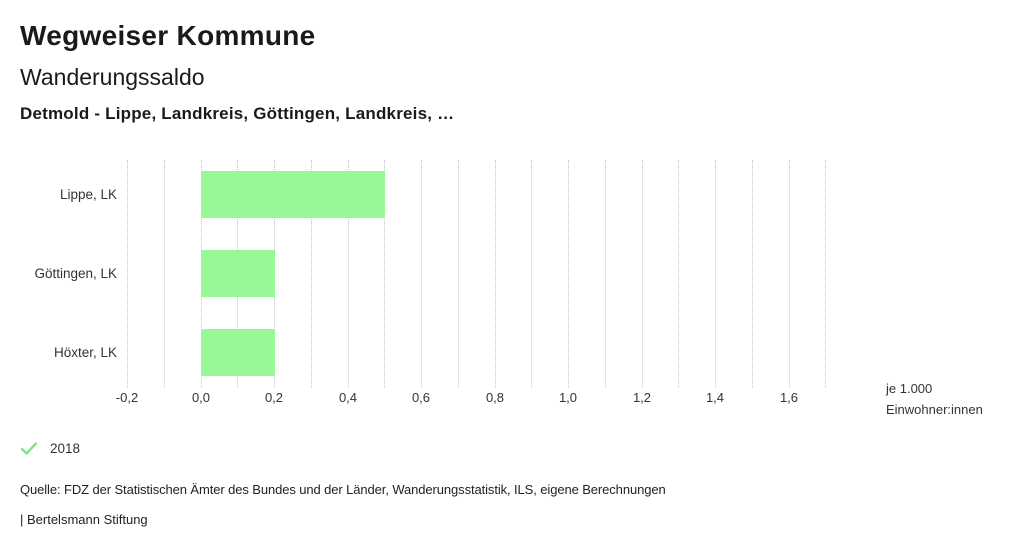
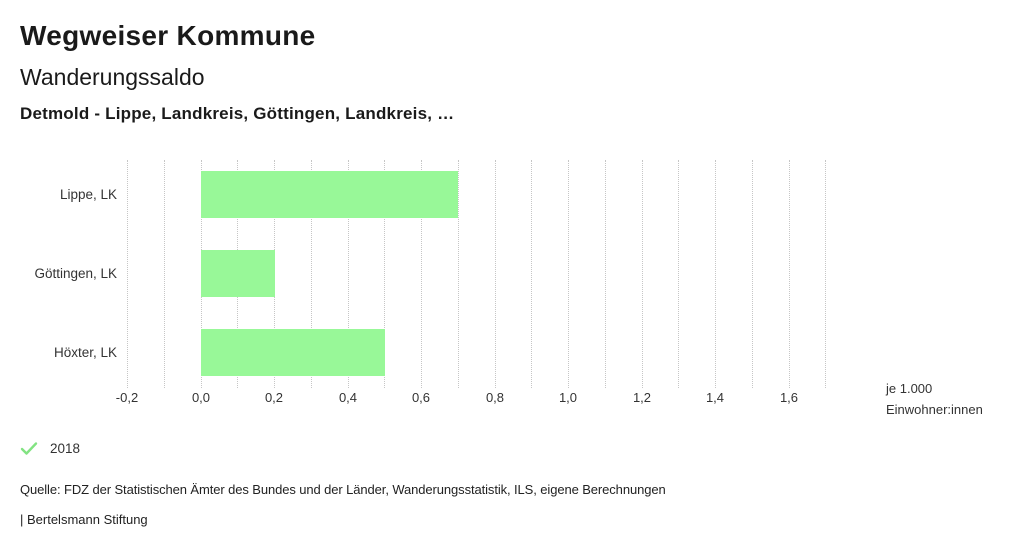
Lippe, LK: 0,5 -> 0,7
Höxter, LK: 0,2 -> 0,5
